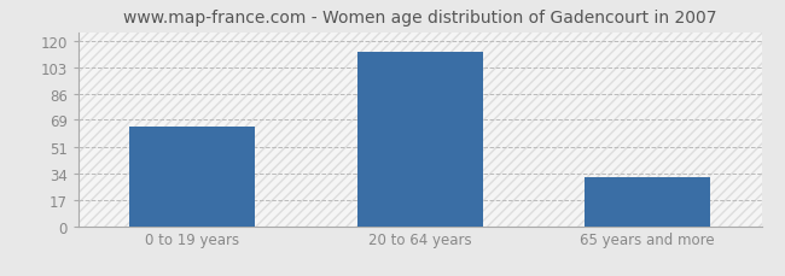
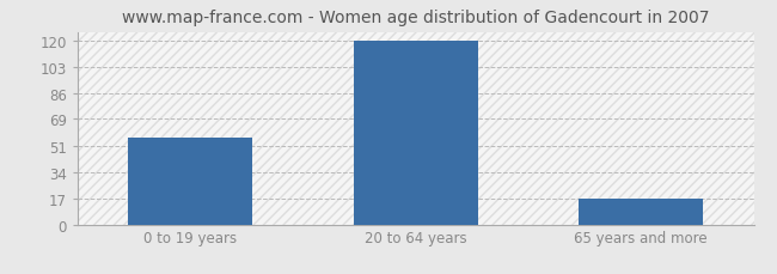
0 to 19 years: 65 -> 57
20 to 64 years: 113 -> 120
65 years and more: 32 -> 17
